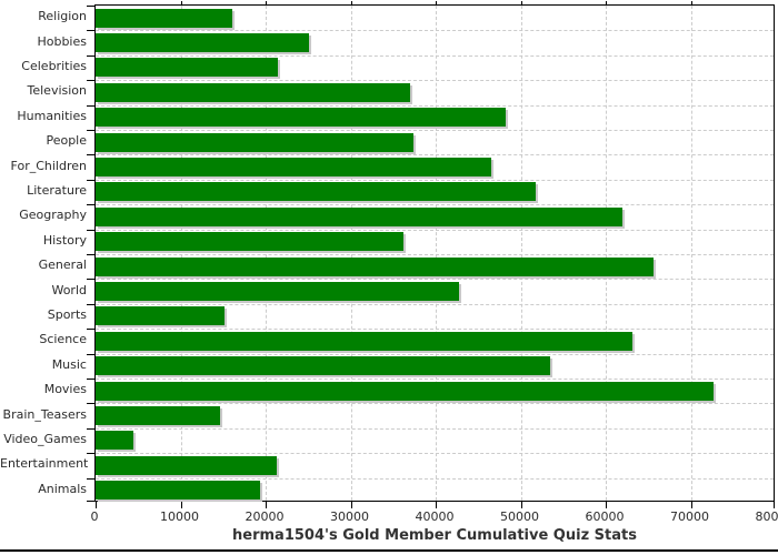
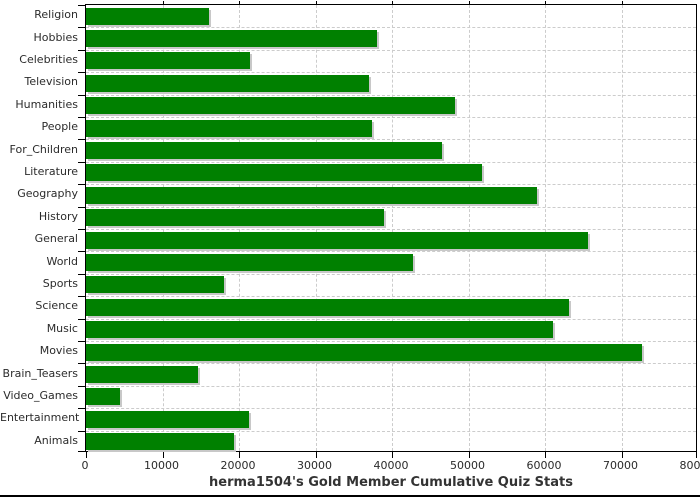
Hobbies: 25000 -> 38000
Geography: 62000 -> 59000
History: 36000 -> 39000
Sports: 15000 -> 18000
Music: 53000 -> 61000
